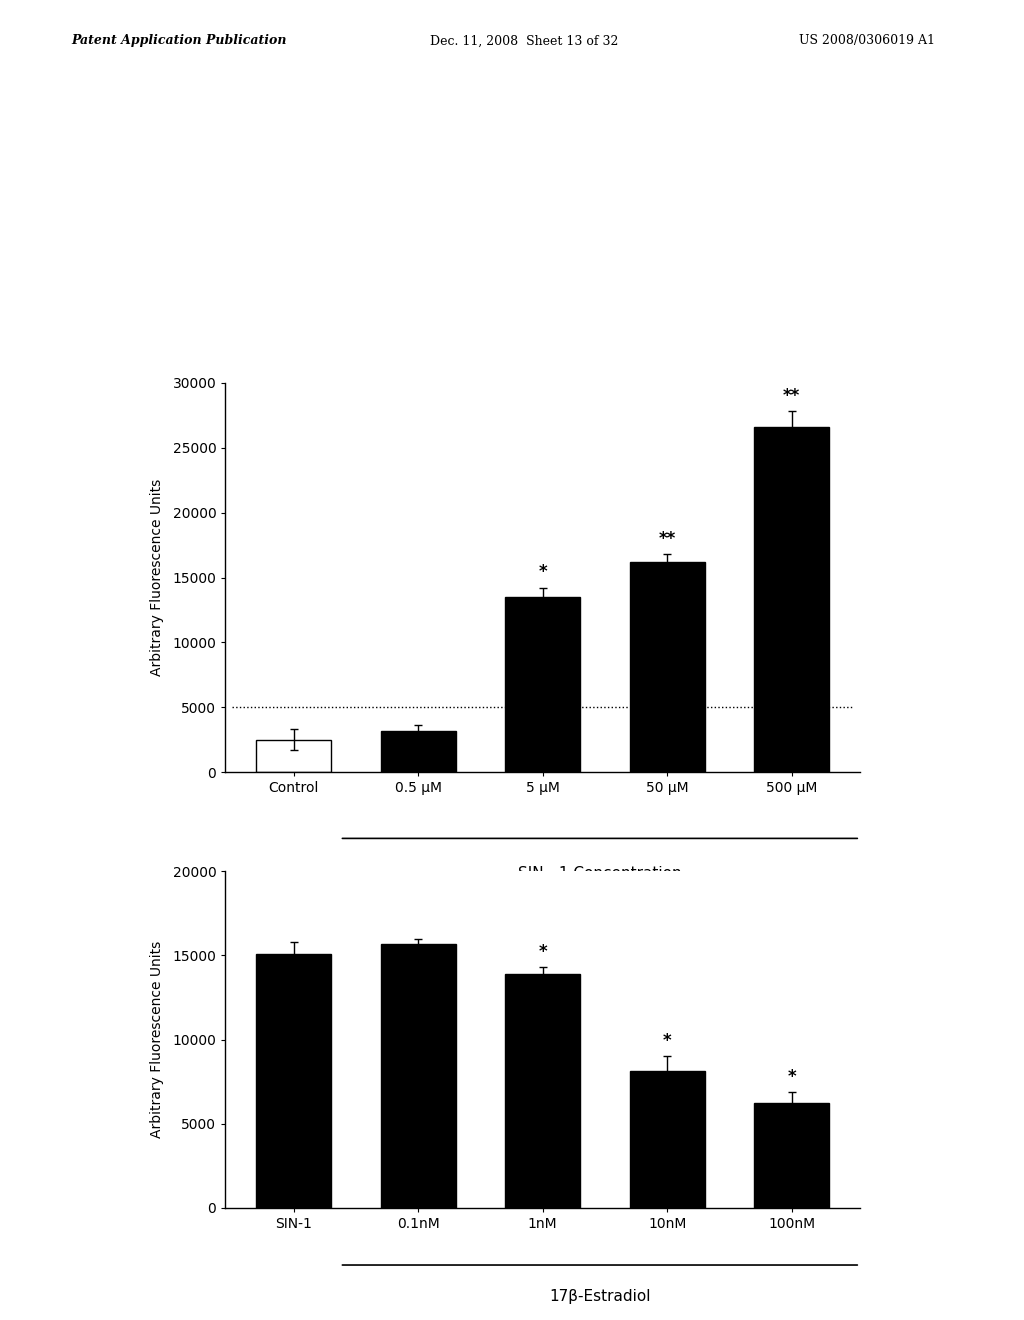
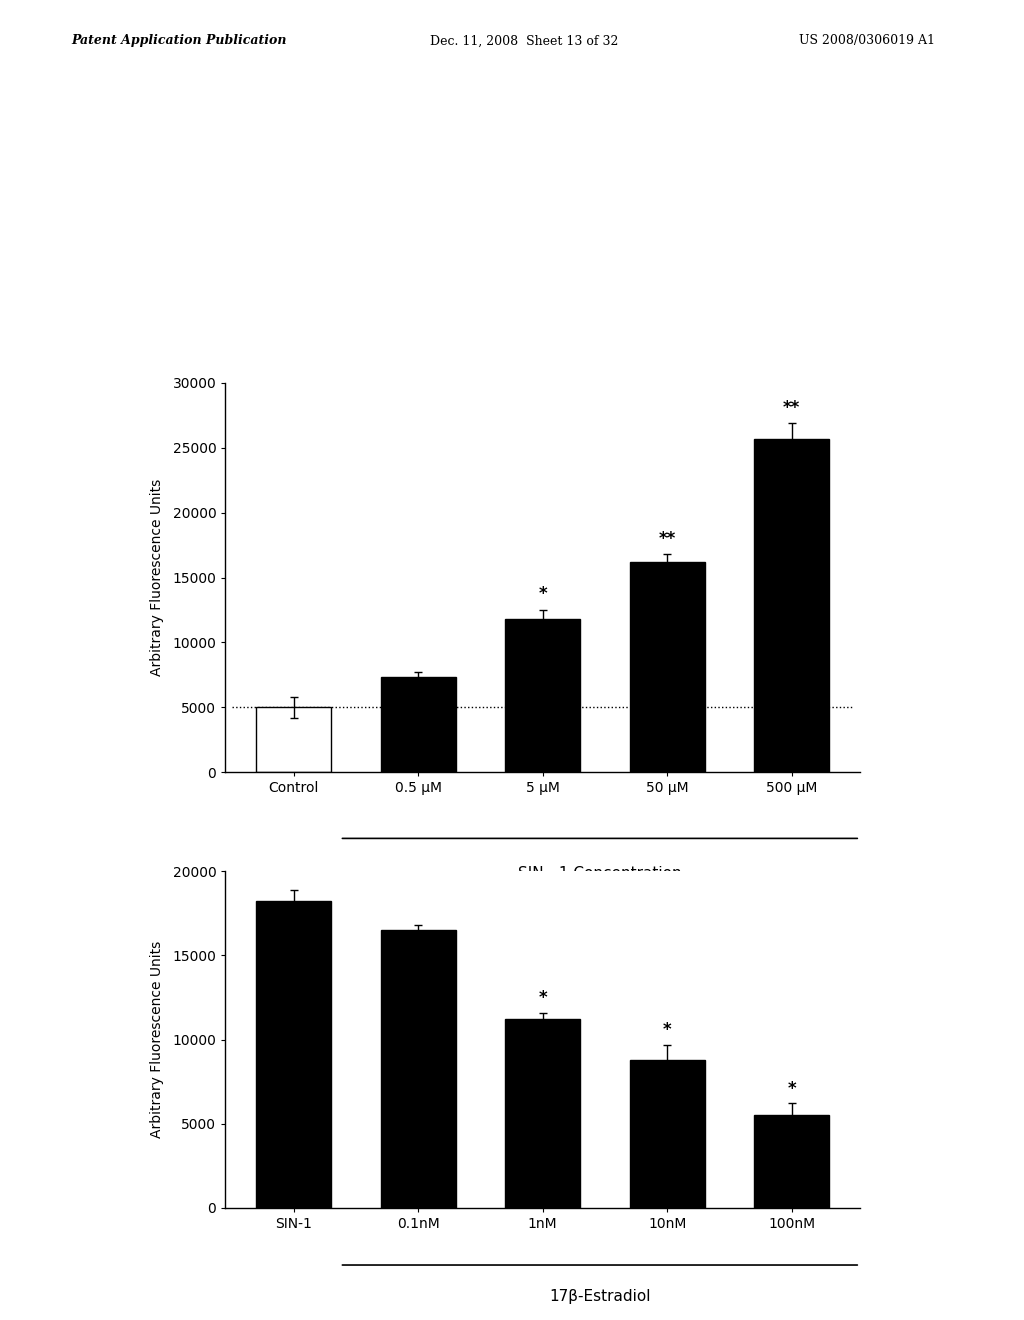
Control: 2500 -> 5000
0.5 μM: 3200 -> 7300
5 μM: 13500 -> 11800
500 μM: 26600 -> 25700
SIN-1: 15100 -> 18200
0.1nM: 15700 -> 16500
1nM: 13900 -> 11200
10nM: 8100 -> 8800
100nM: 6200 -> 5500
